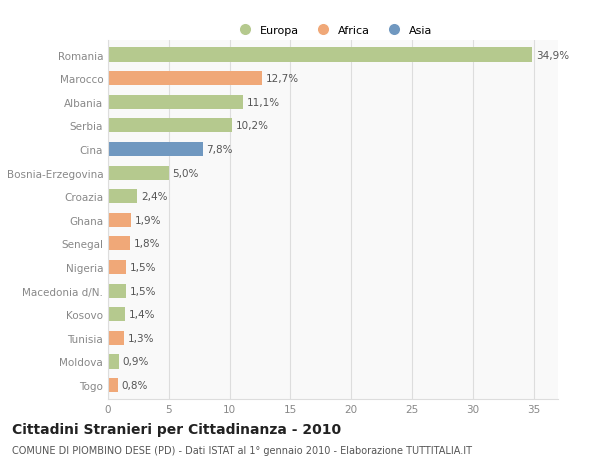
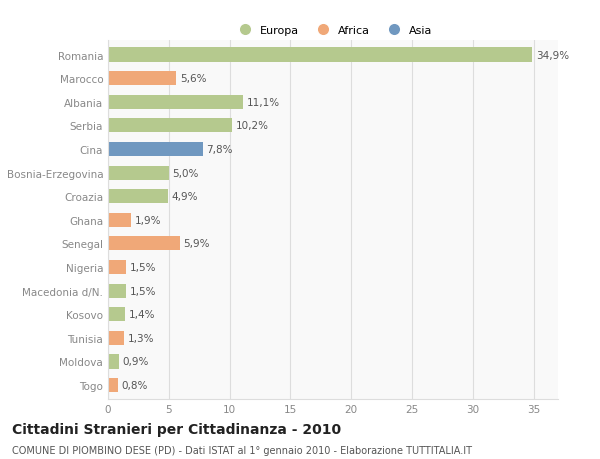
Marocco: 12,7% -> 5,6%
Croazia: 2,4% -> 4,9%
Senegal: 1,8% -> 5,9%
